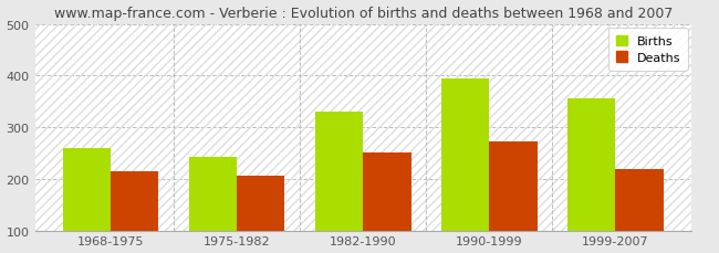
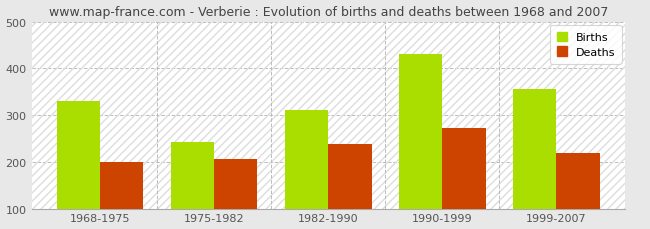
Births/1968-1975: 260 -> 330
Deaths/1968-1975: 215 -> 200
Births/1982-1990: 330 -> 310
Deaths/1982-1990: 250 -> 238
Births/1990-1999: 395 -> 430
